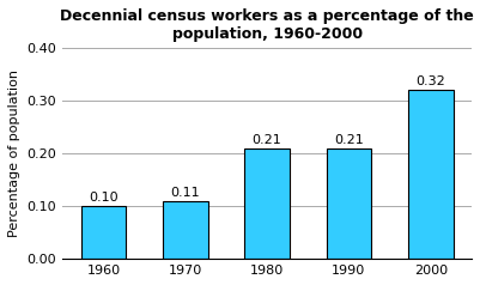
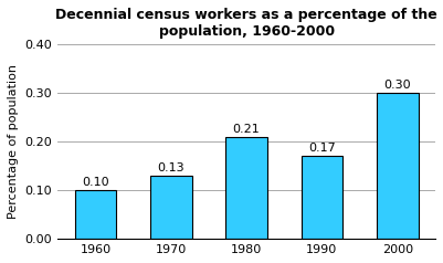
1970: 0.11 -> 0.13
1990: 0.21 -> 0.17
2000: 0.32 -> 0.30
